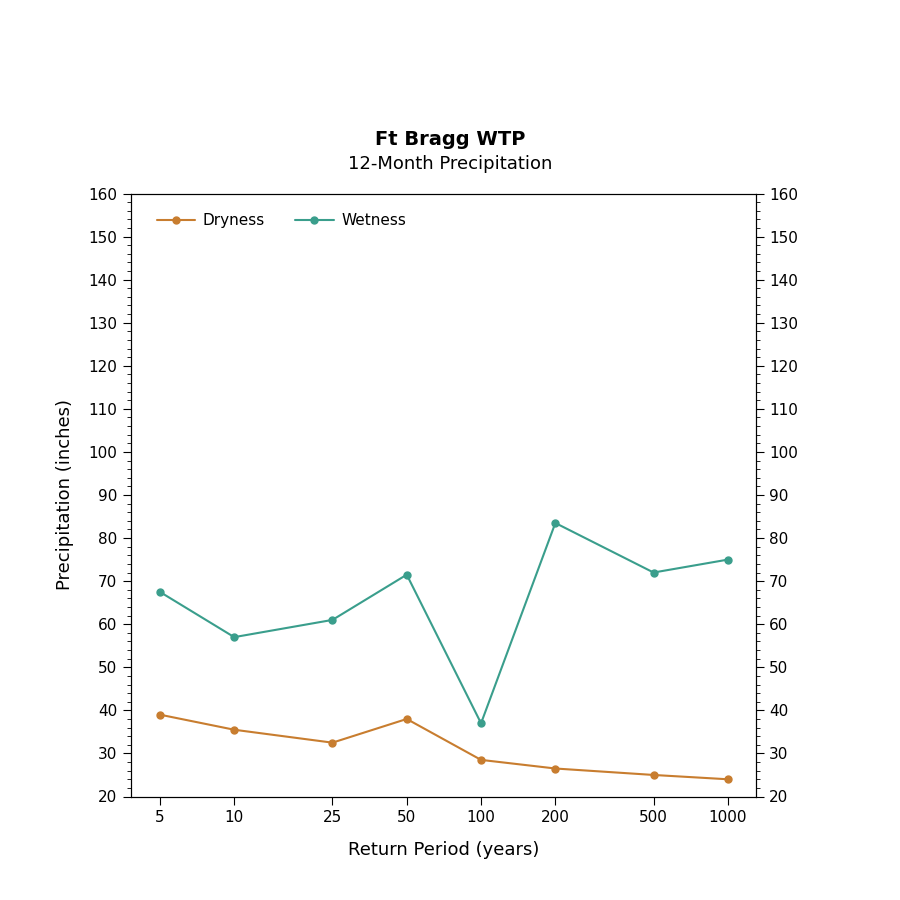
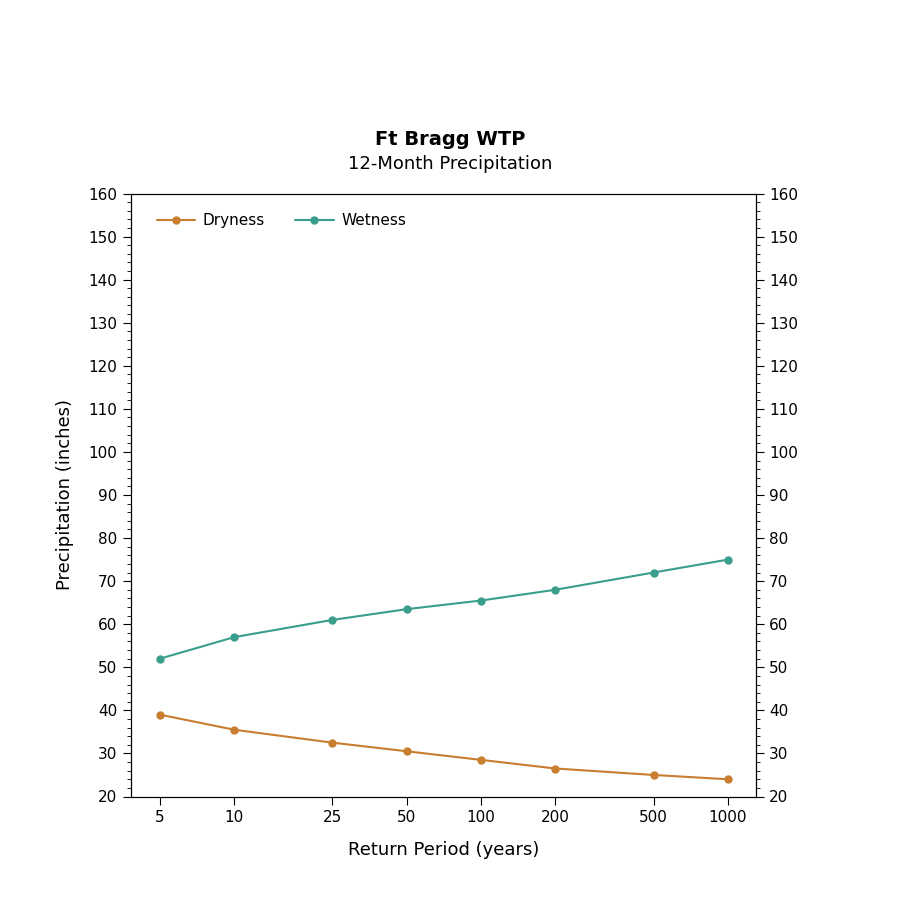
Wetness/5: 67.5 -> 52.0
Dryness/50: 38.0 -> 30.5
Wetness/50: 71.5 -> 63.5
Wetness/100: 37.0 -> 65.5
Wetness/200: 83.5 -> 68.0
